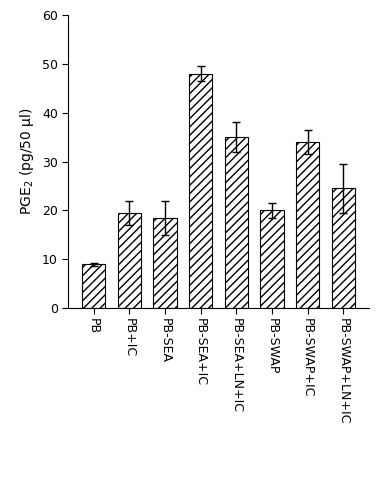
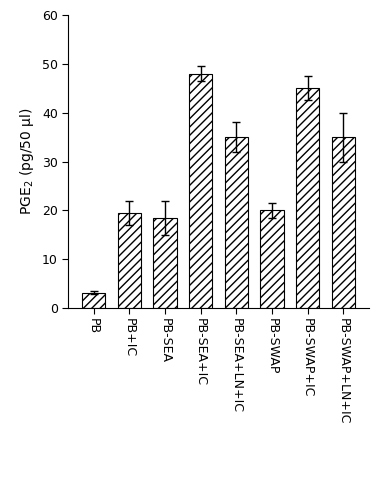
PB: 9.0 -> 3.2
PB-SWAP+IC: 34.0 -> 45.0
PB-SWAP+LN+IC: 24.5 -> 35.0
